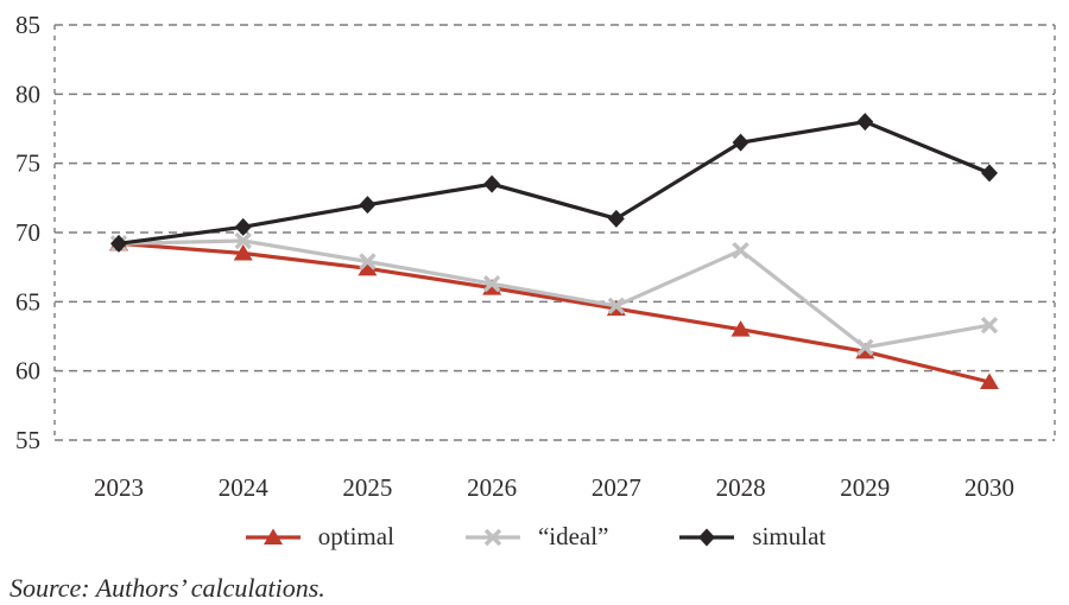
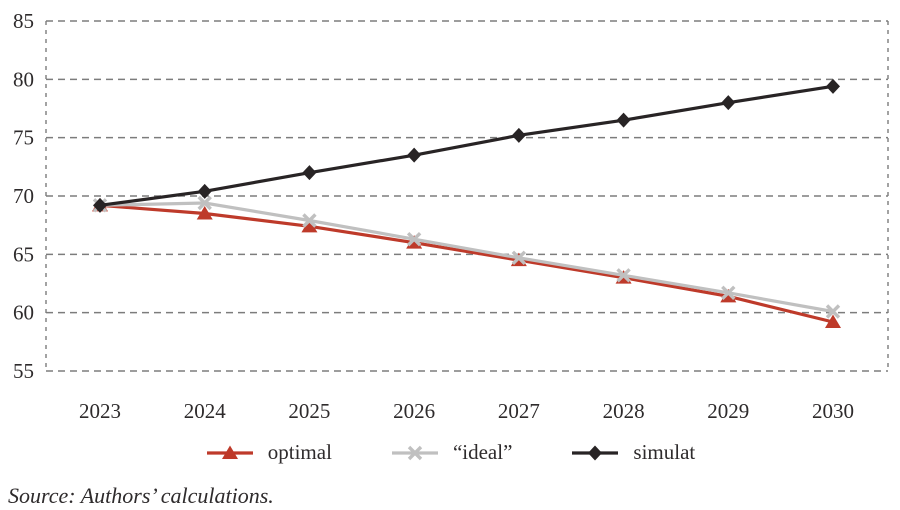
simulat/2027: 71.0 -> 75.2
“ideal”/2028: 68.7 -> 63.2
“ideal”/2030: 63.3 -> 60.1
simulat/2030: 74.3 -> 79.4
